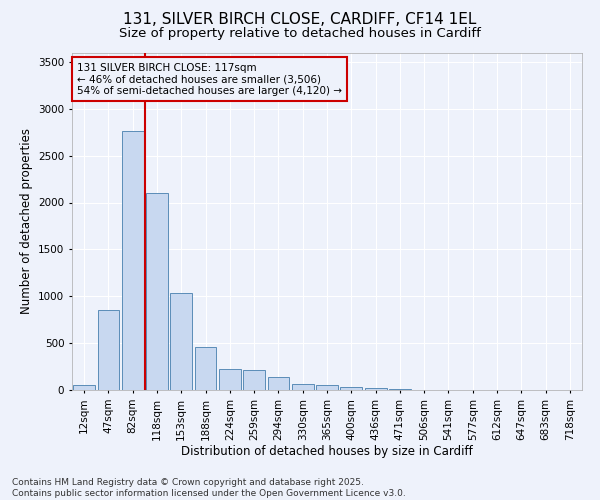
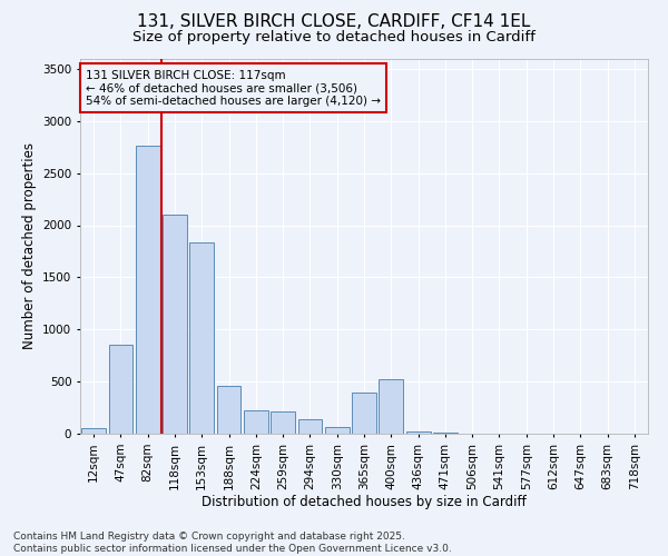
153sqm: 1040 -> 1840
365sqm: 60 -> 400
400sqm: 30 -> 520
